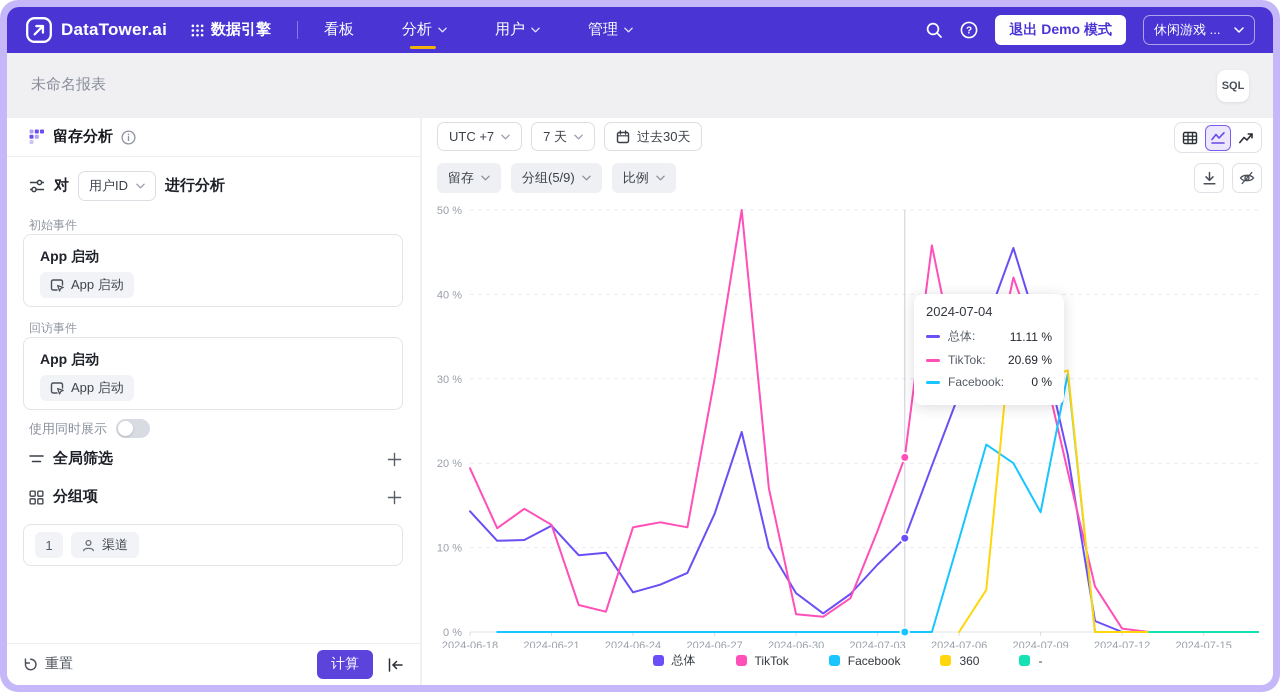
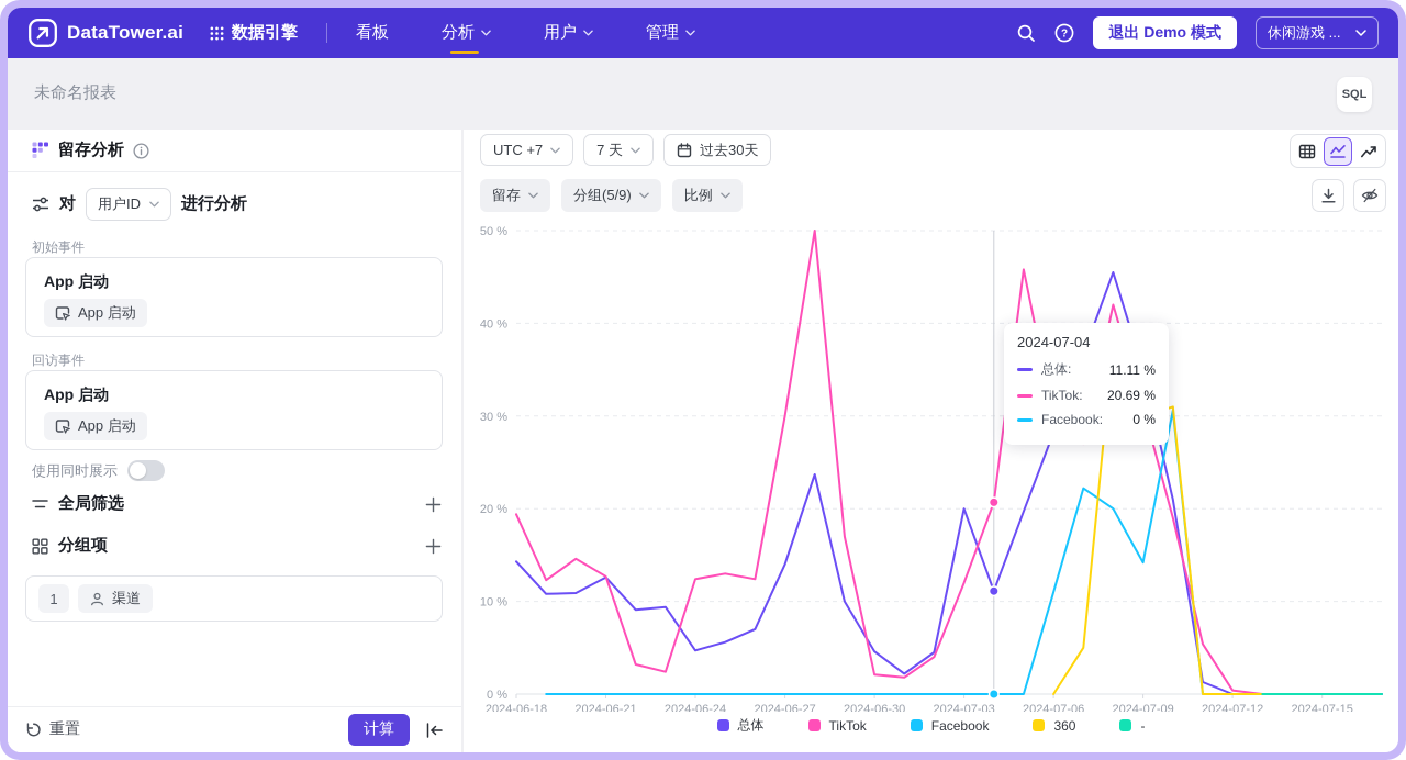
总体/2024-07-03: 8% -> 20%
TikTok/2024-07-09: 33% -> 31%
